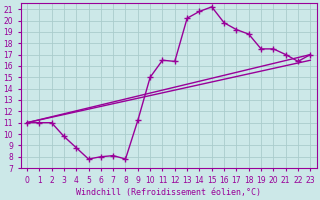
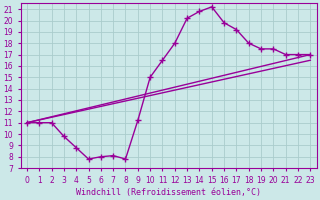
12: 16.4 -> 18.0
18: 18.8 -> 18.0
22: 16.4 -> 17.0
